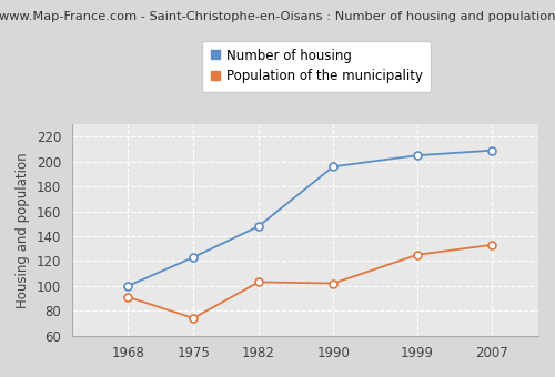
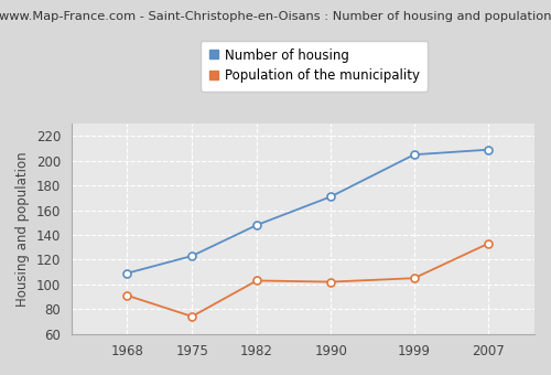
Number of housing/1968: 100 -> 109
Number of housing/1990: 196 -> 171
Population of the municipality/1999: 125 -> 105
